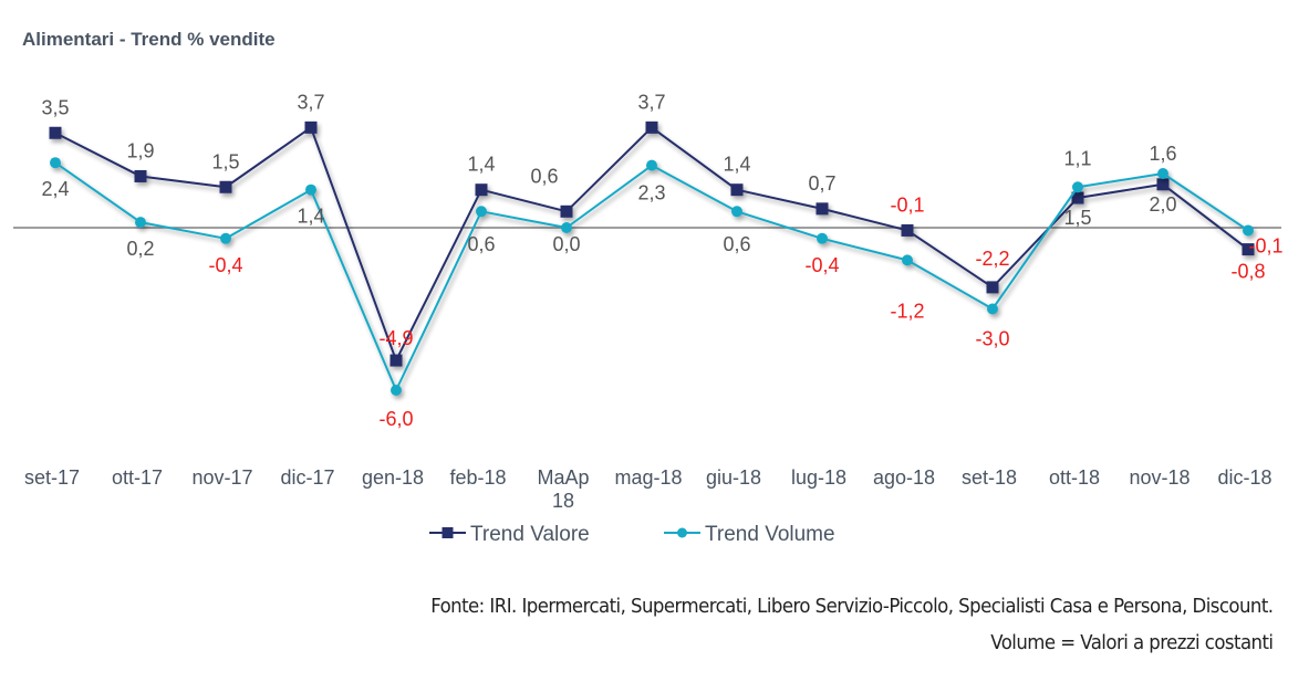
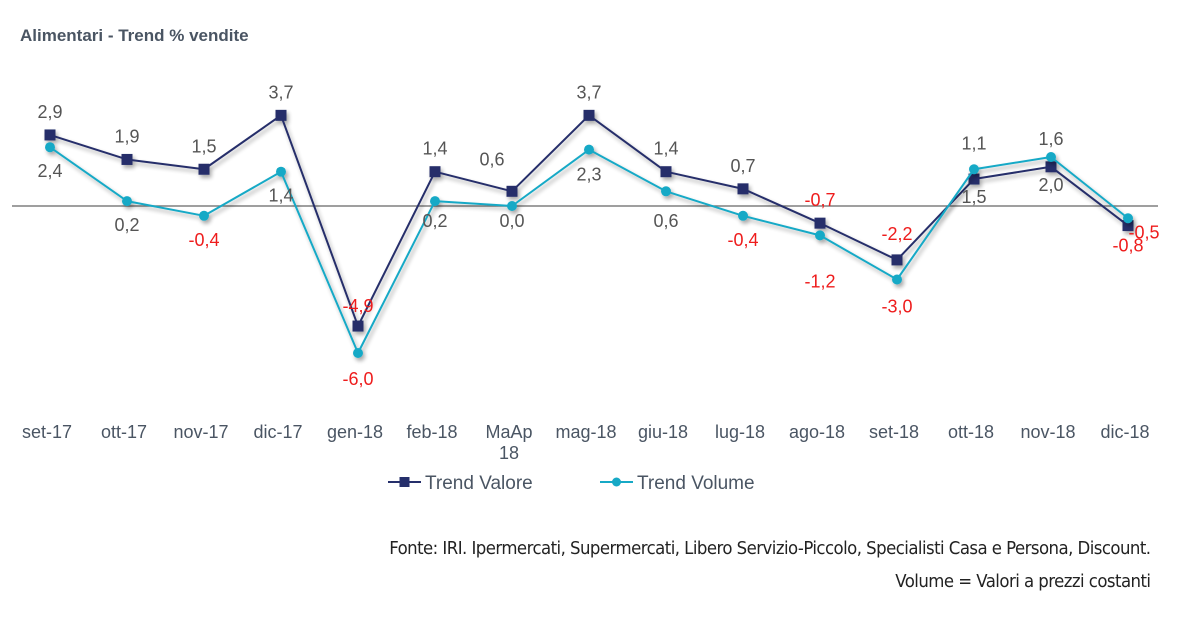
Trend Valore/set-17: 3,5 -> 2,9
Trend Volume/feb-18: 0,6 -> 0,2
Trend Valore/ago-18: -0,1 -> -0,7
Trend Volume/dic-18: -0,1 -> -0,5
